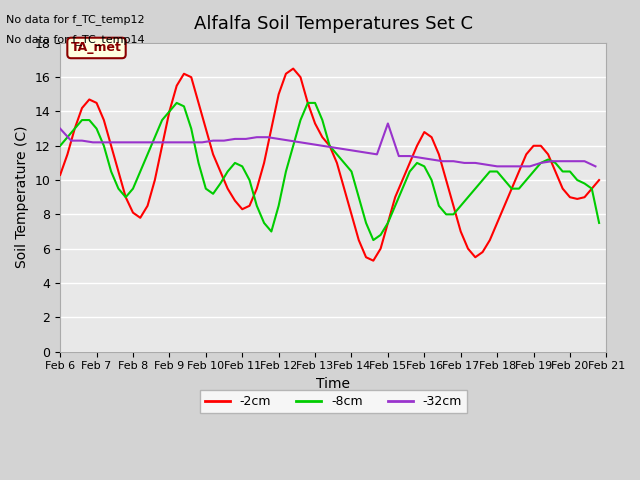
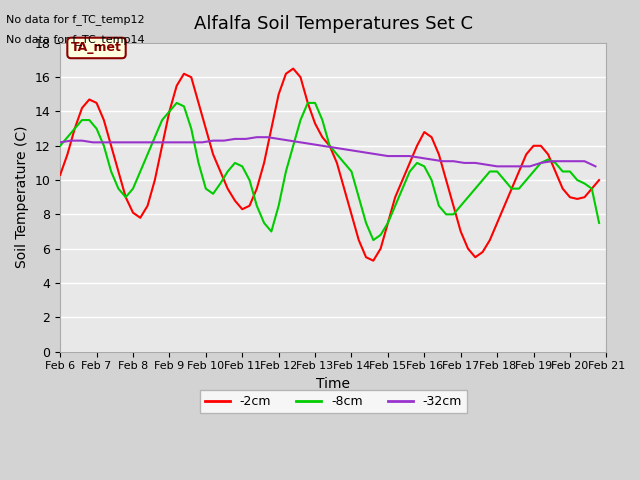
-32cm/Feb 6: 13.0 -> 12.2
-32cm/Feb 15: 13.3 -> 11.4
